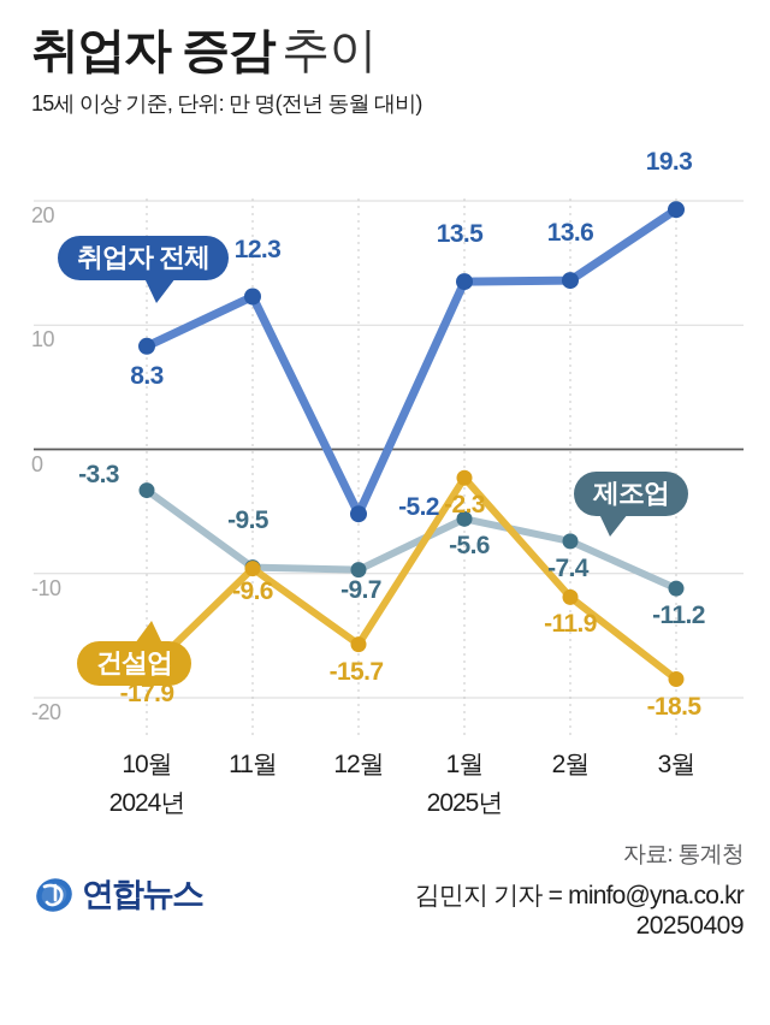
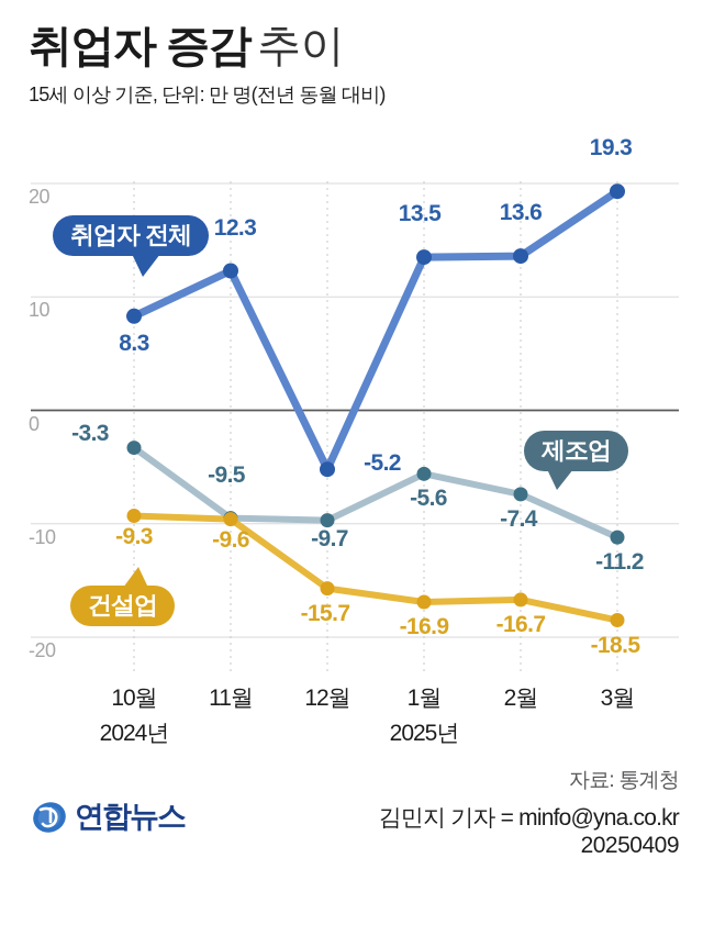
건설업/10월: -17.9 -> -9.3
건설업/1월: -2.3 -> -16.9
건설업/2월: -11.9 -> -16.7
